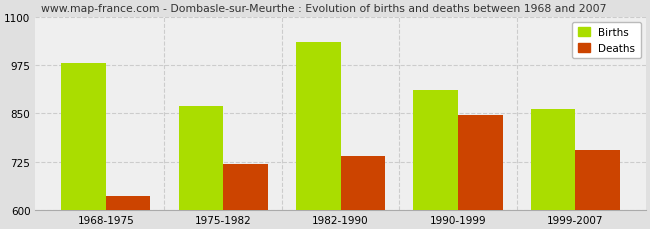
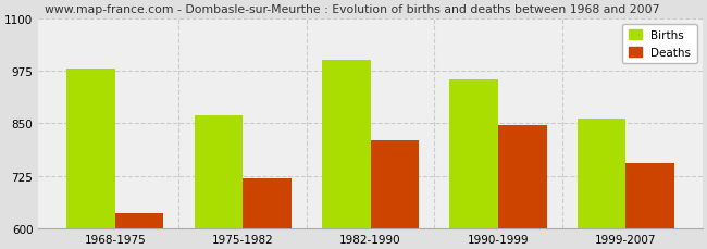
Births/1982-1990: 1035 -> 1002
Deaths/1982-1990: 740 -> 810
Births/1990-1999: 910 -> 955
